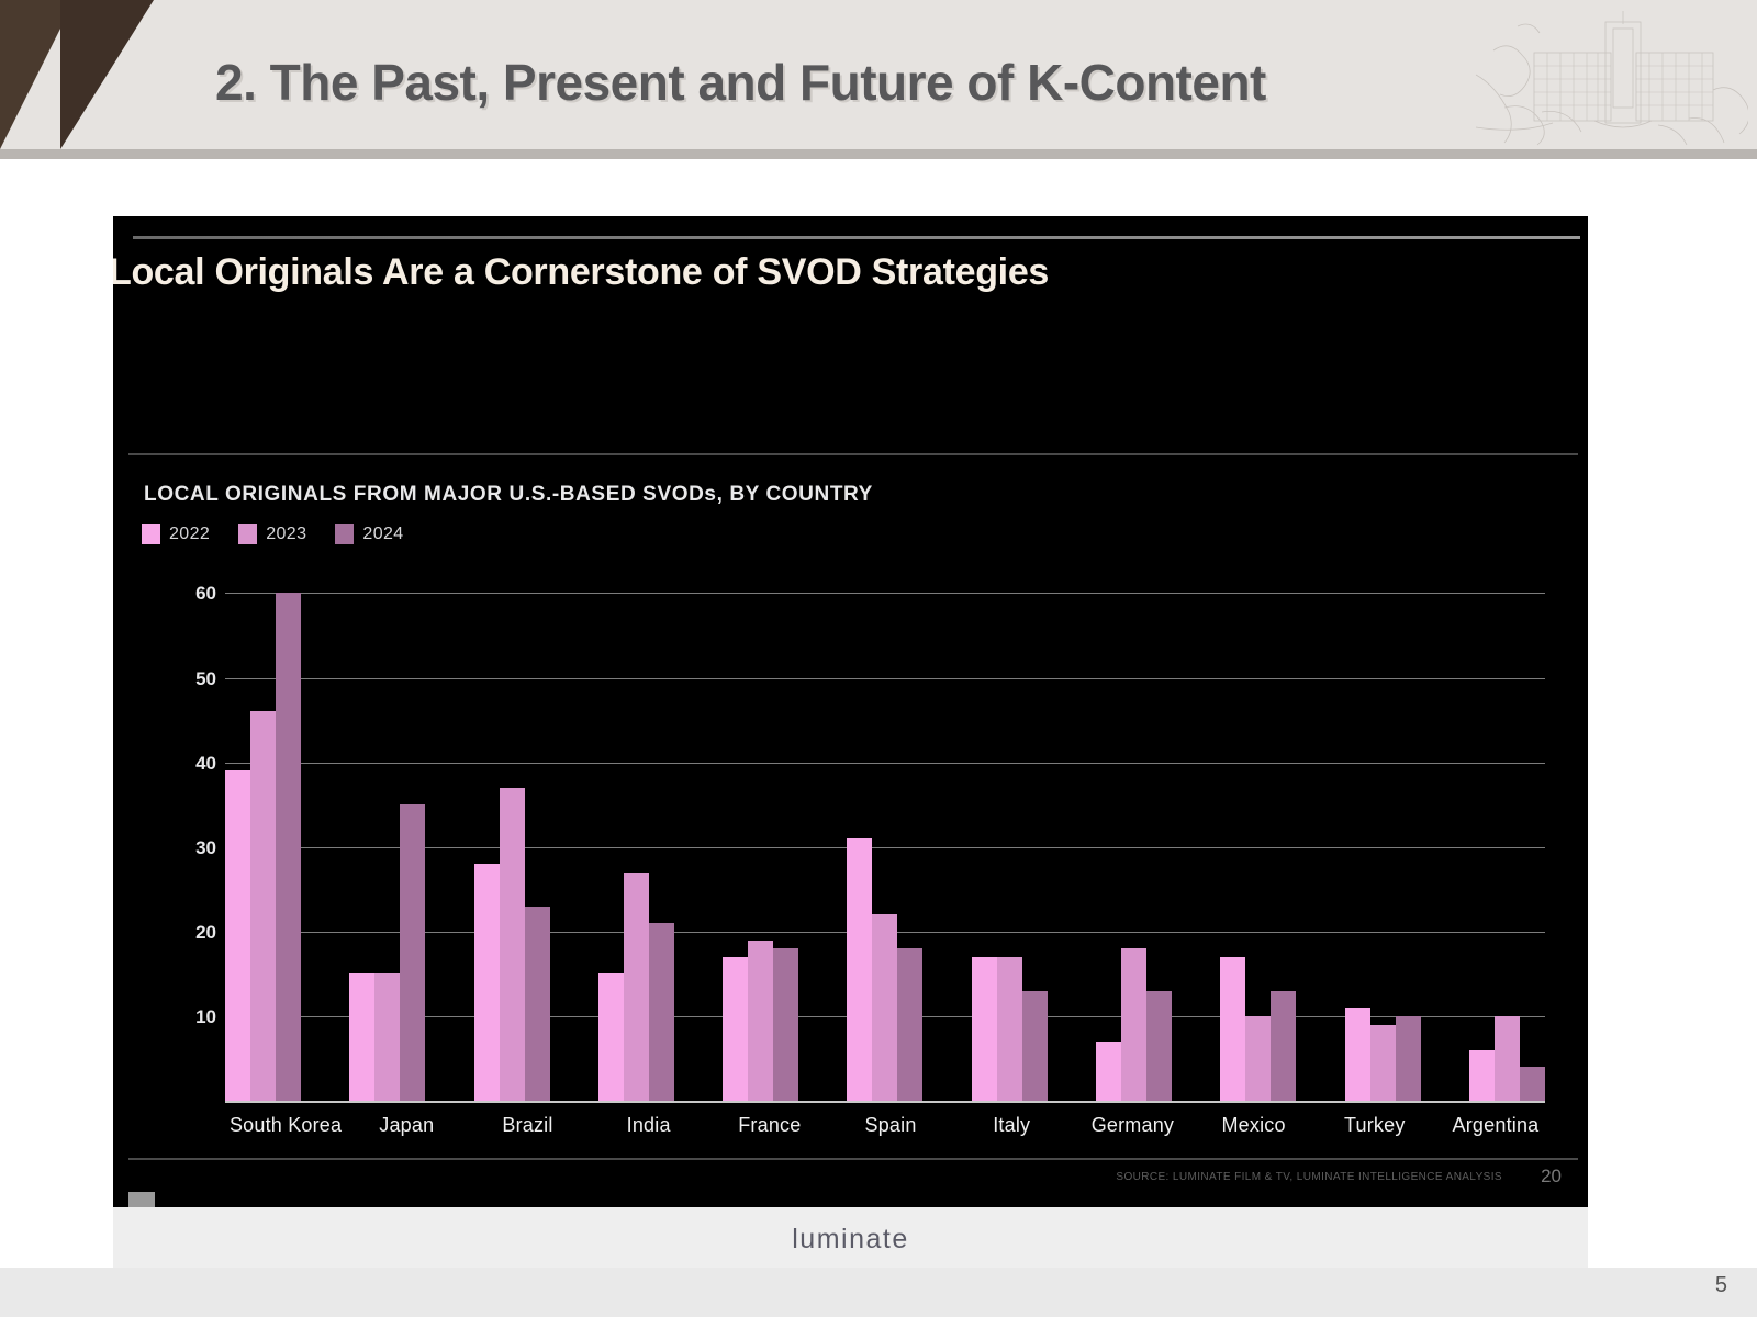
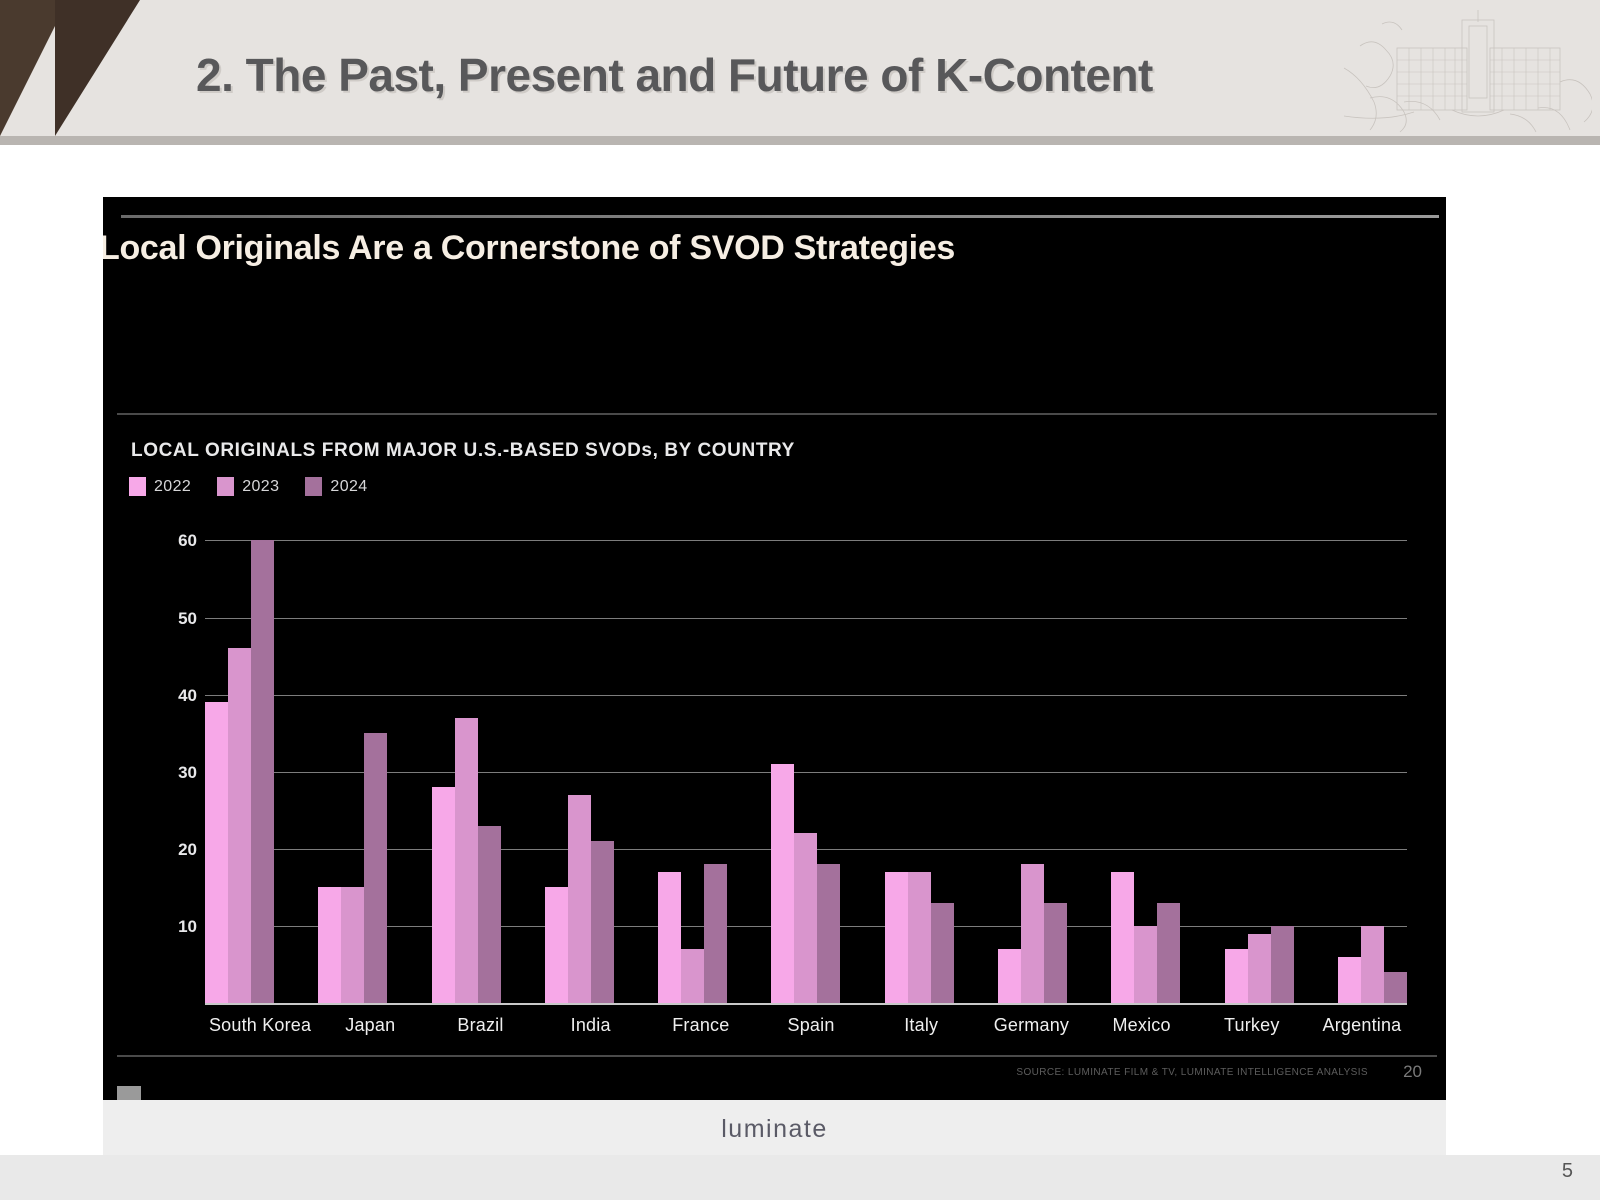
2023/France: 19 -> 7
2022/Turkey: 11 -> 7
